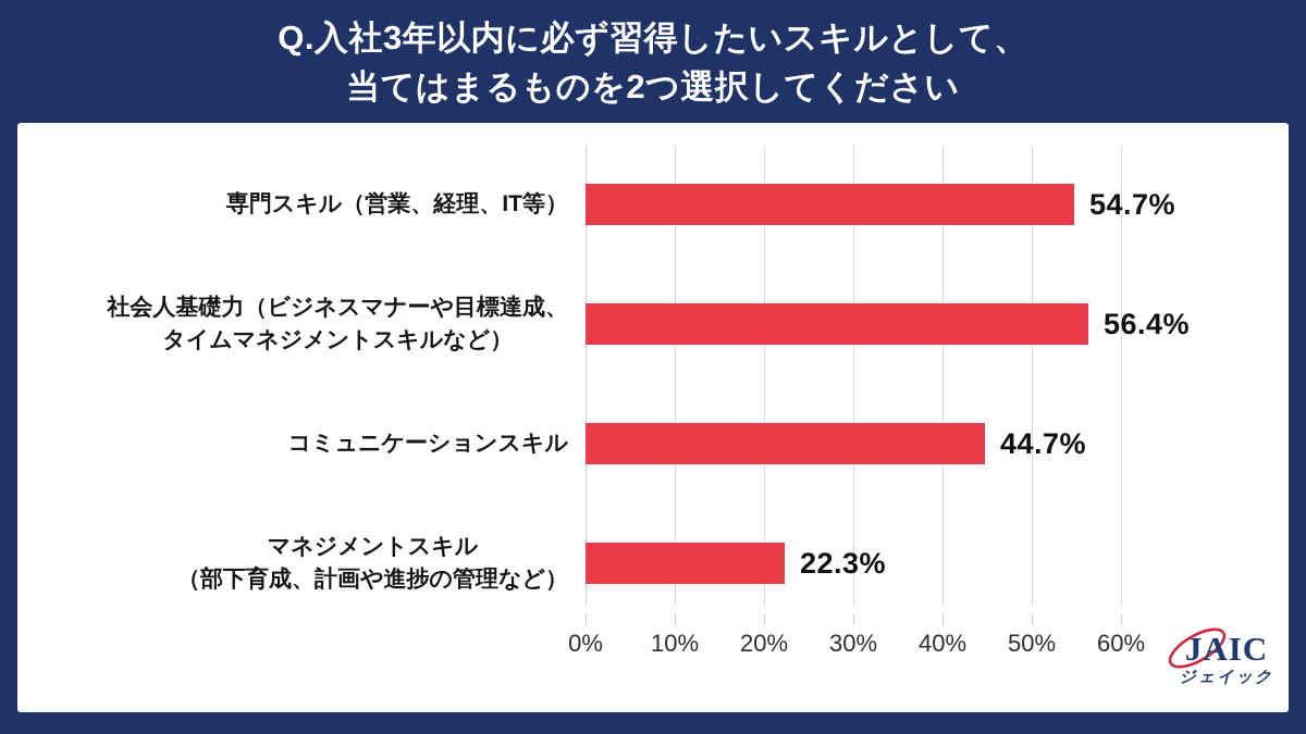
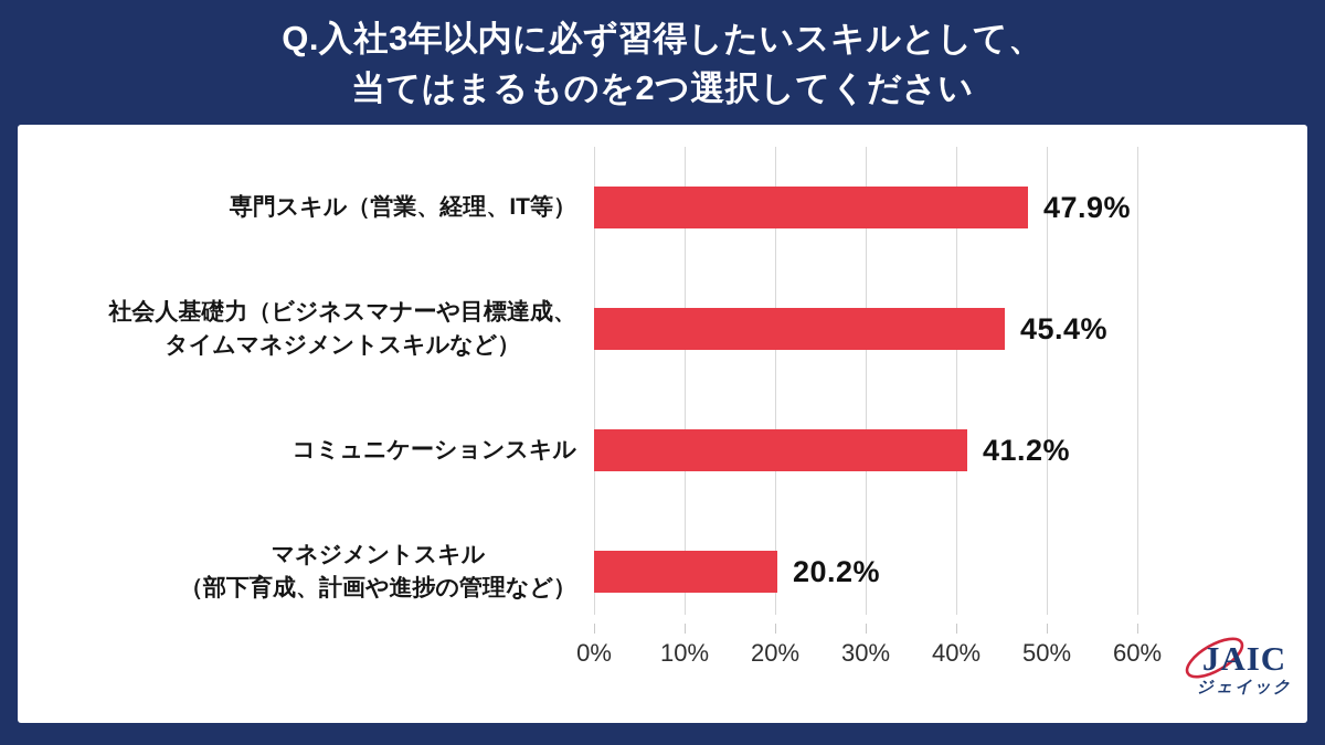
専門スキル（営業、経理、IT等）: 54.7% -> 47.9%
社会人基礎力（ビジネスマナーや目標達成、 タイムマネジメントスキルなど）: 56.4% -> 45.4%
コミュニケーションスキル: 44.7% -> 41.2%
マネジメントスキル （部下育成、計画や進捗の管理など）: 22.3% -> 20.2%
